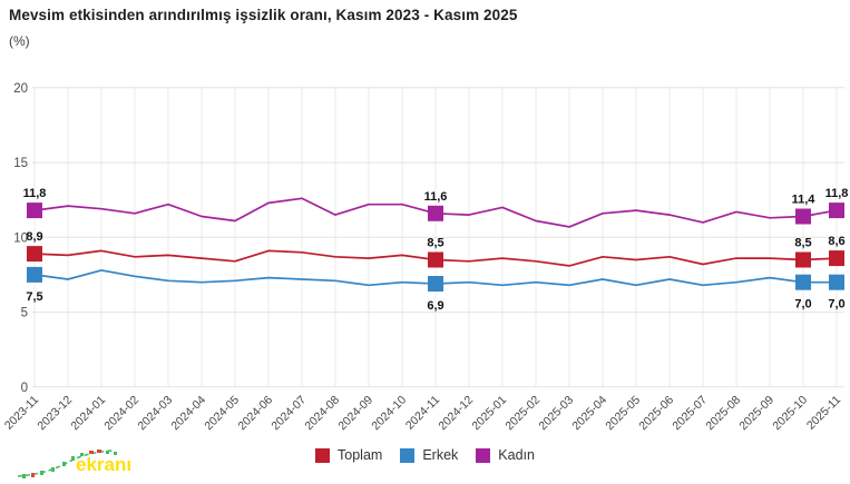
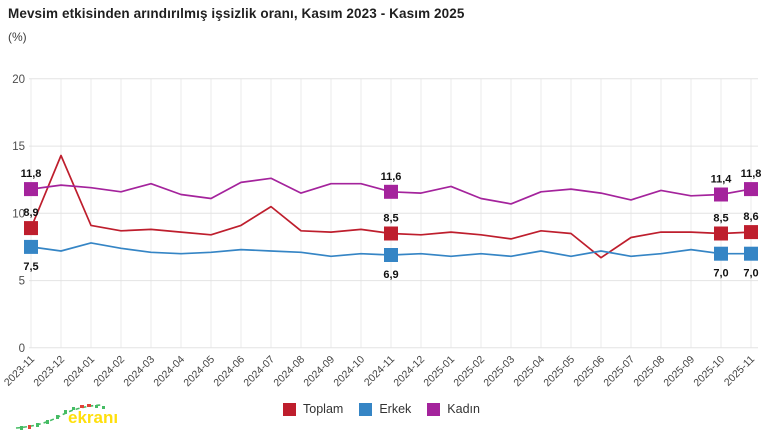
Toplam/2023-12: 8.8 -> 14.3
Toplam/2024-07: 9.0 -> 10.5
Toplam/2025-06: 8.7 -> 6.7
